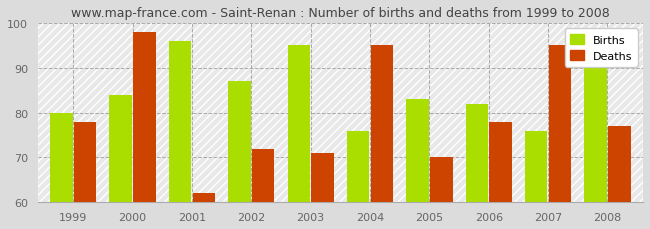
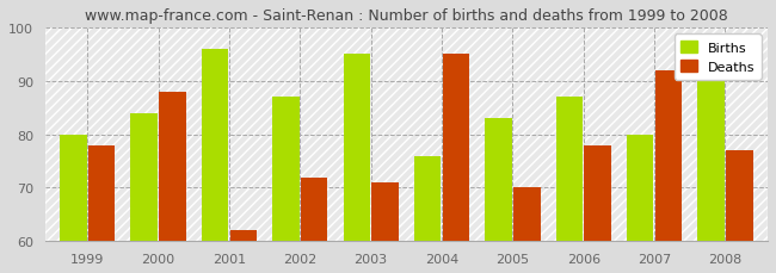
Deaths/2000: 98 -> 88
Births/2006: 82 -> 87
Births/2007: 76 -> 80
Deaths/2007: 95 -> 92
